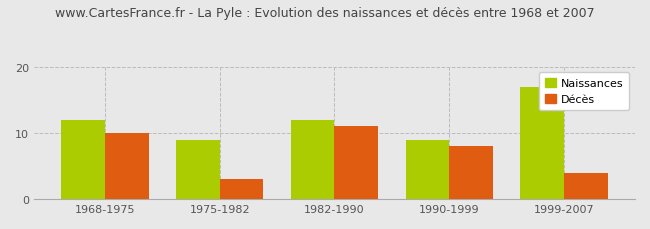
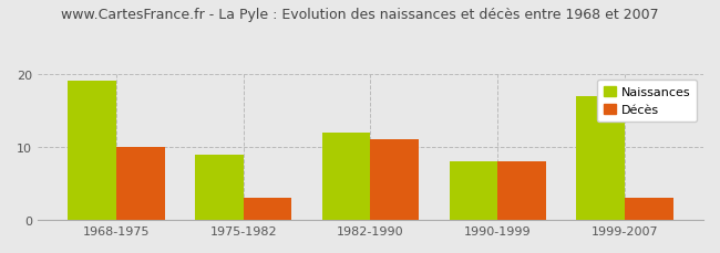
Naissances/1968-1975: 12 -> 19
Naissances/1990-1999: 9 -> 8
Décès/1999-2007: 4 -> 3
